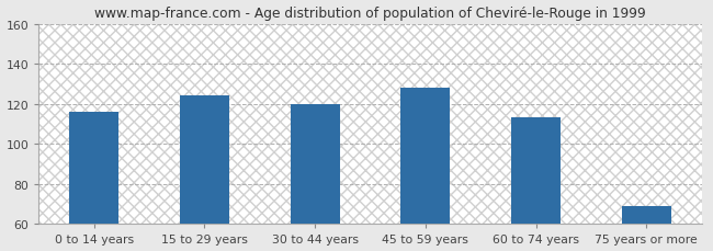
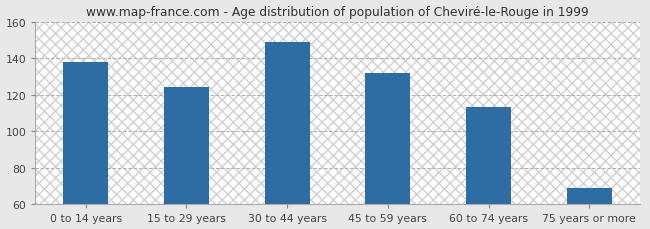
0 to 14 years: 116 -> 138
30 to 44 years: 120 -> 149
45 to 59 years: 128 -> 132
